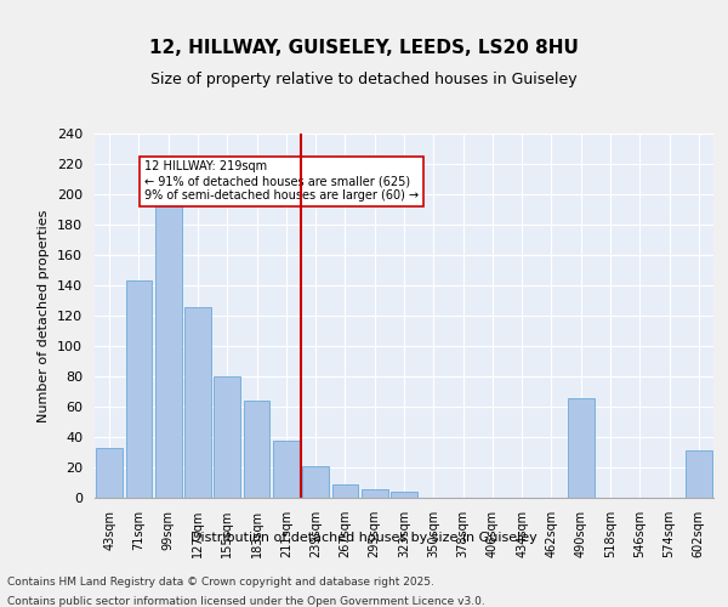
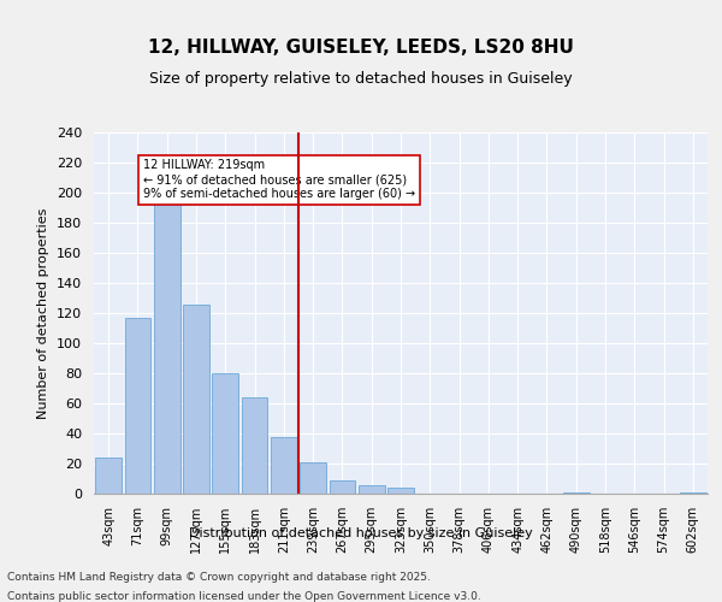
43sqm: 33 -> 24
71sqm: 143 -> 117
490sqm: 66 -> 1
602sqm: 31 -> 1
